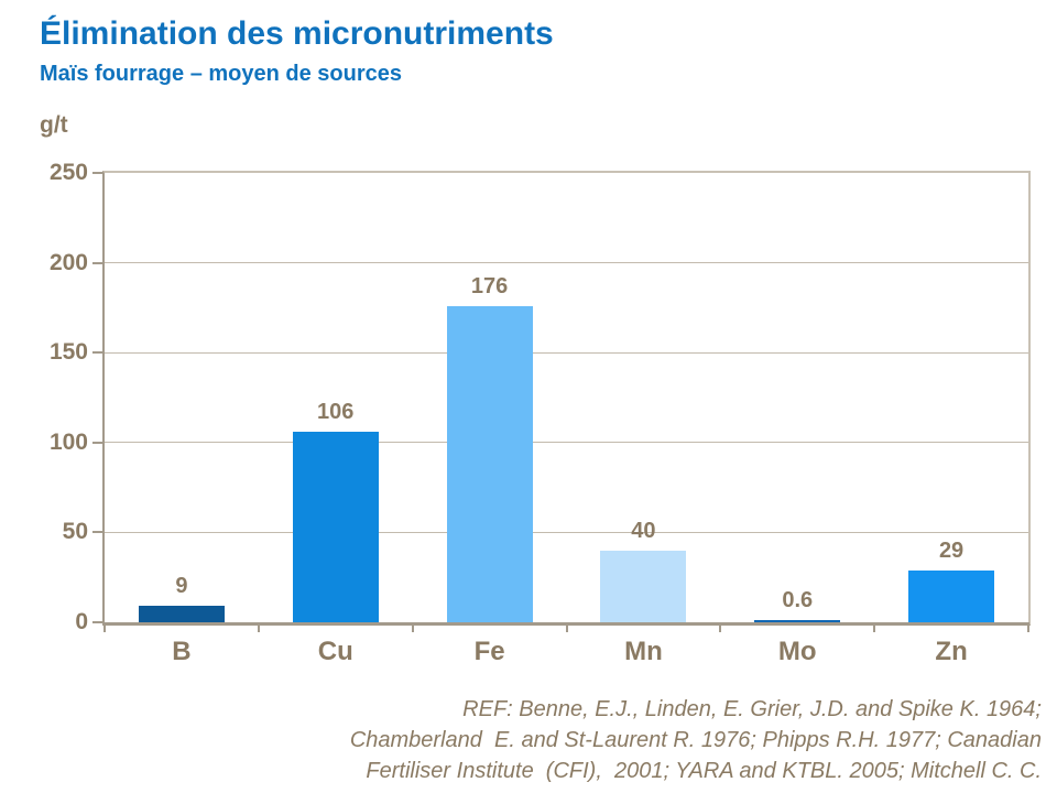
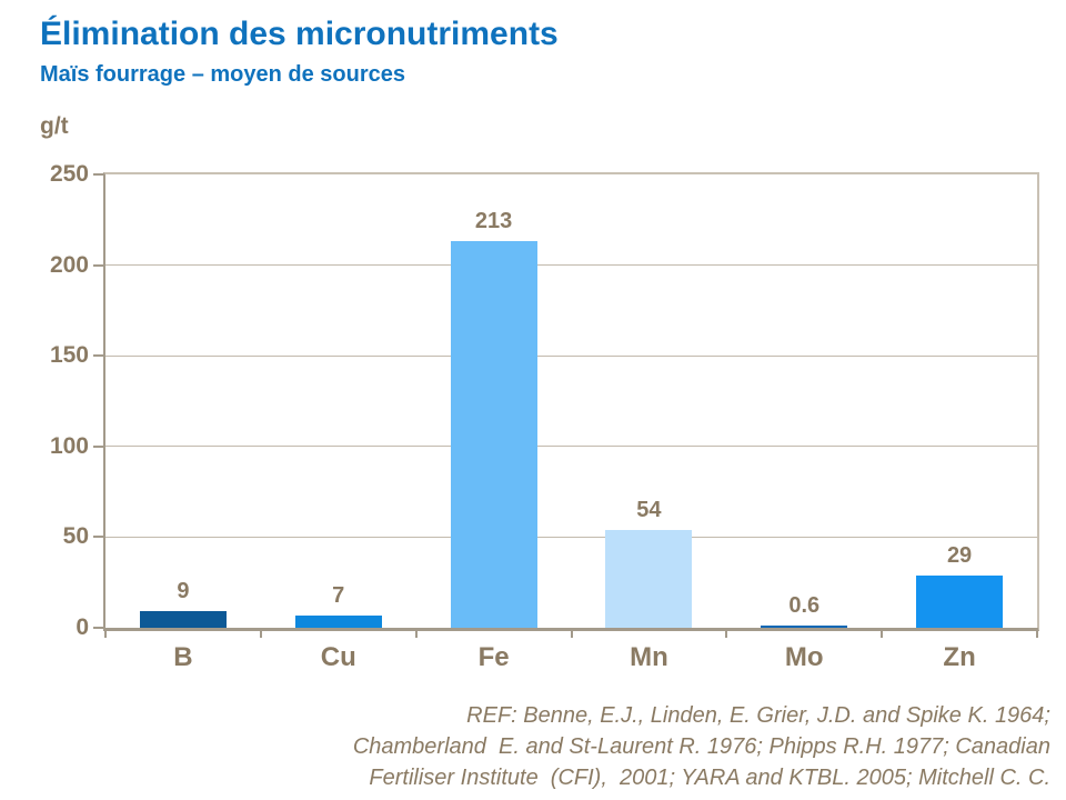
Cu: 106 -> 7
Fe: 176 -> 213
Mn: 40 -> 54
